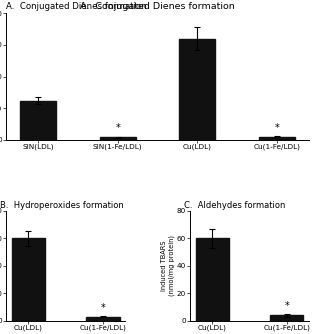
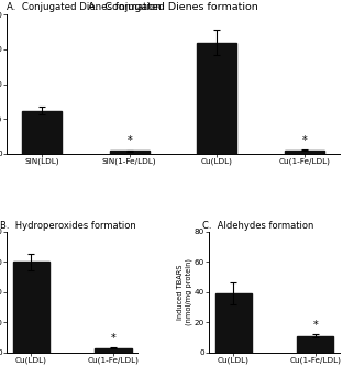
C. Aldehydes formation/Cu(LDL): 60 -> 39
C. Aldehydes formation/Cu(1-Fe/LDL): 4 -> 11
